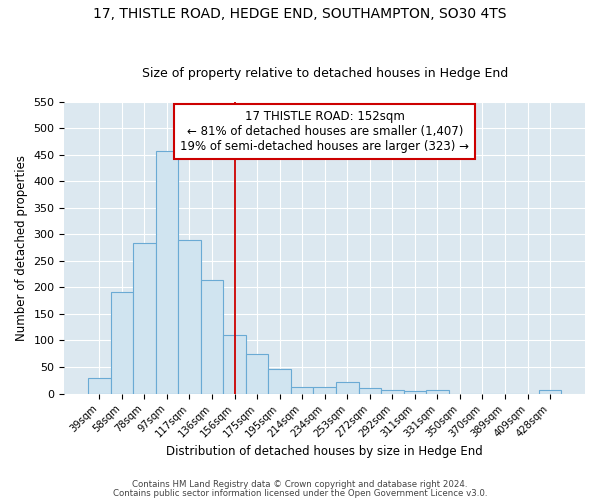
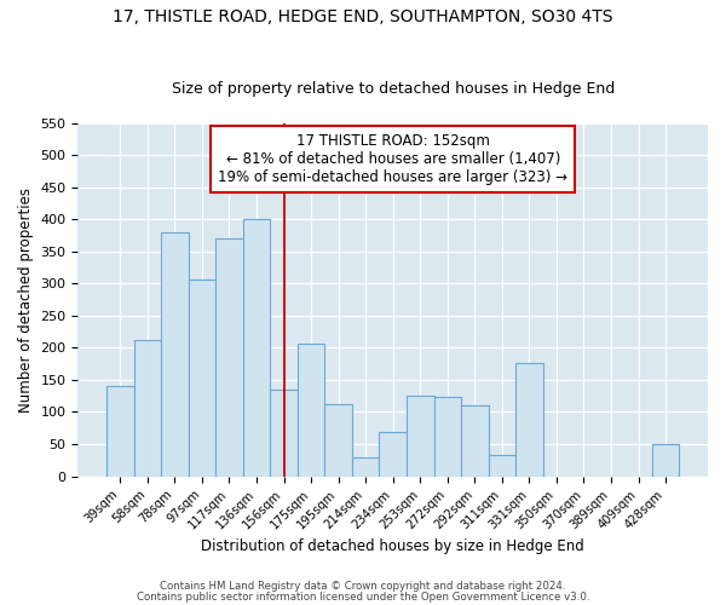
39sqm: 30 -> 140
58sqm: 192 -> 212
78sqm: 283 -> 380
97sqm: 457 -> 306
117sqm: 289 -> 370
136sqm: 213 -> 400
156sqm: 110 -> 134
175sqm: 75 -> 206
195sqm: 47 -> 112
214sqm: 13 -> 30
234sqm: 12 -> 68
253sqm: 22 -> 126
272sqm: 10 -> 124
292sqm: 6 -> 110
311sqm: 5 -> 34
331sqm: 7 -> 176
428sqm: 6 -> 50
